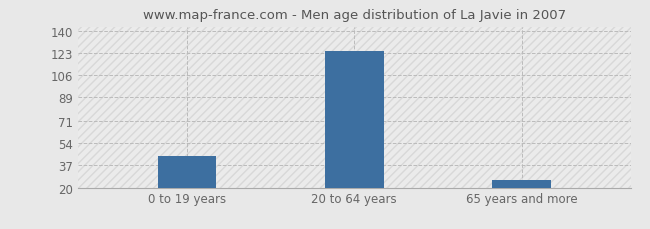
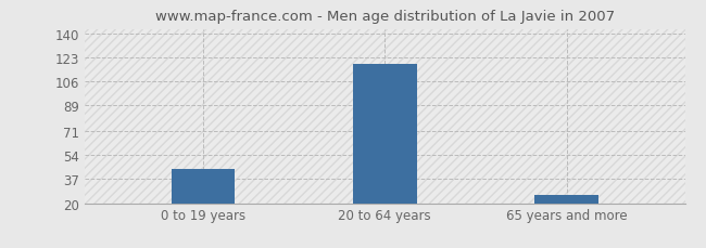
20 to 64 years: 124 -> 118
